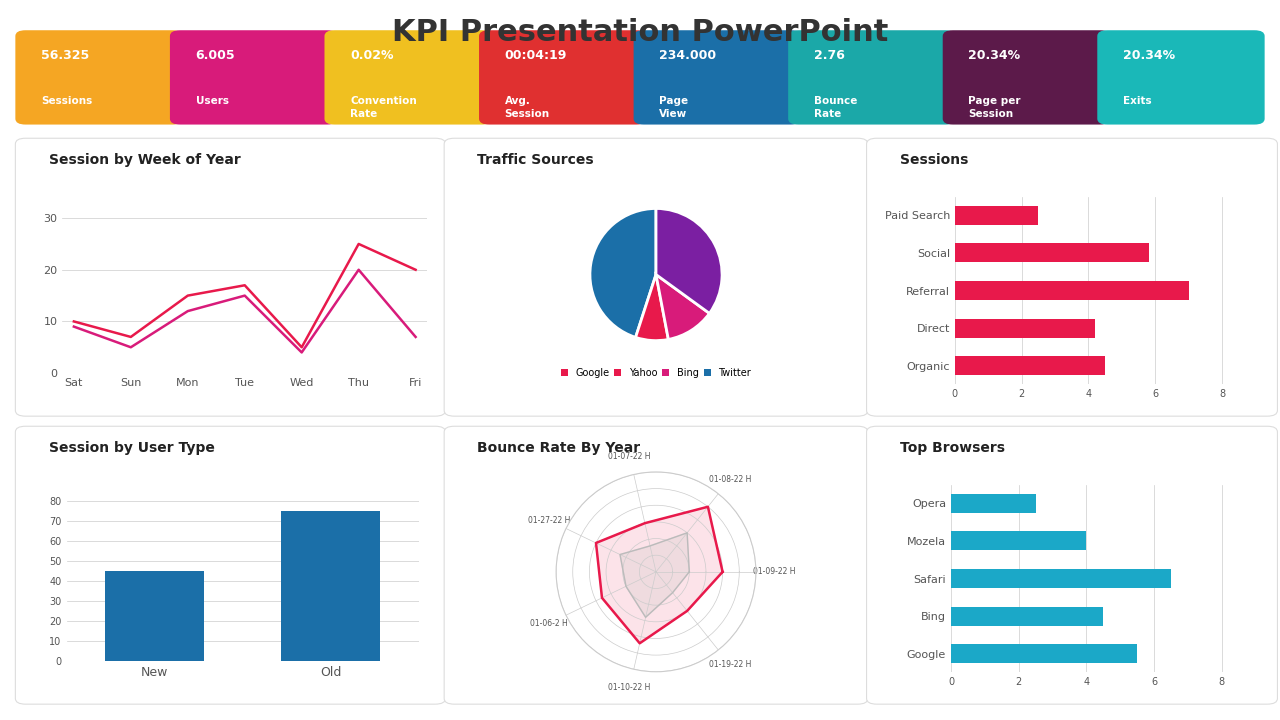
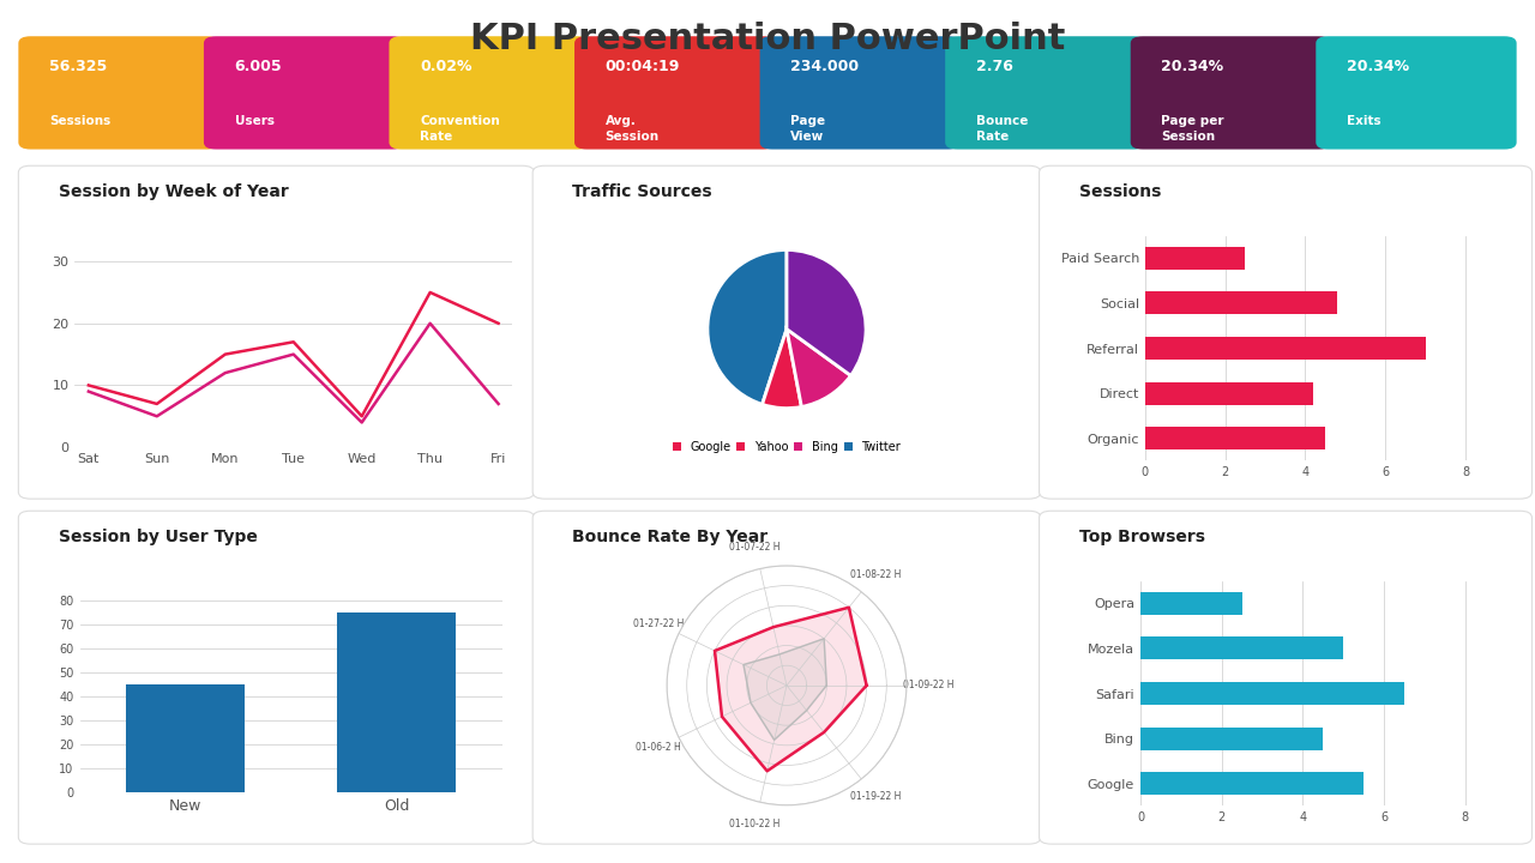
Social: 5.8 -> 4.8
Mozela: 4.0 -> 5.0
